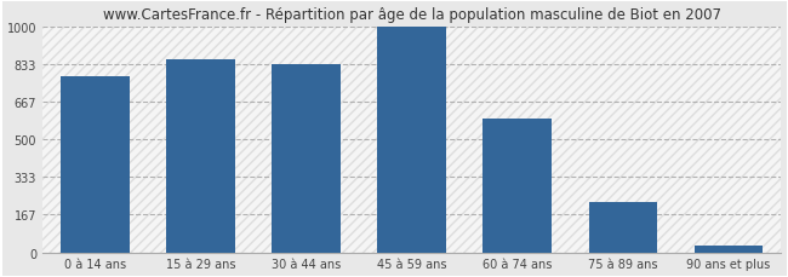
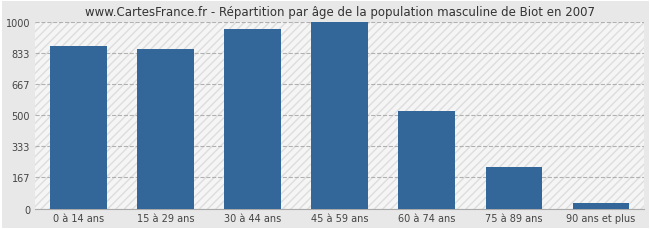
0 à 14 ans: 780 -> 870
30 à 44 ans: 830 -> 960
60 à 74 ans: 590 -> 520
